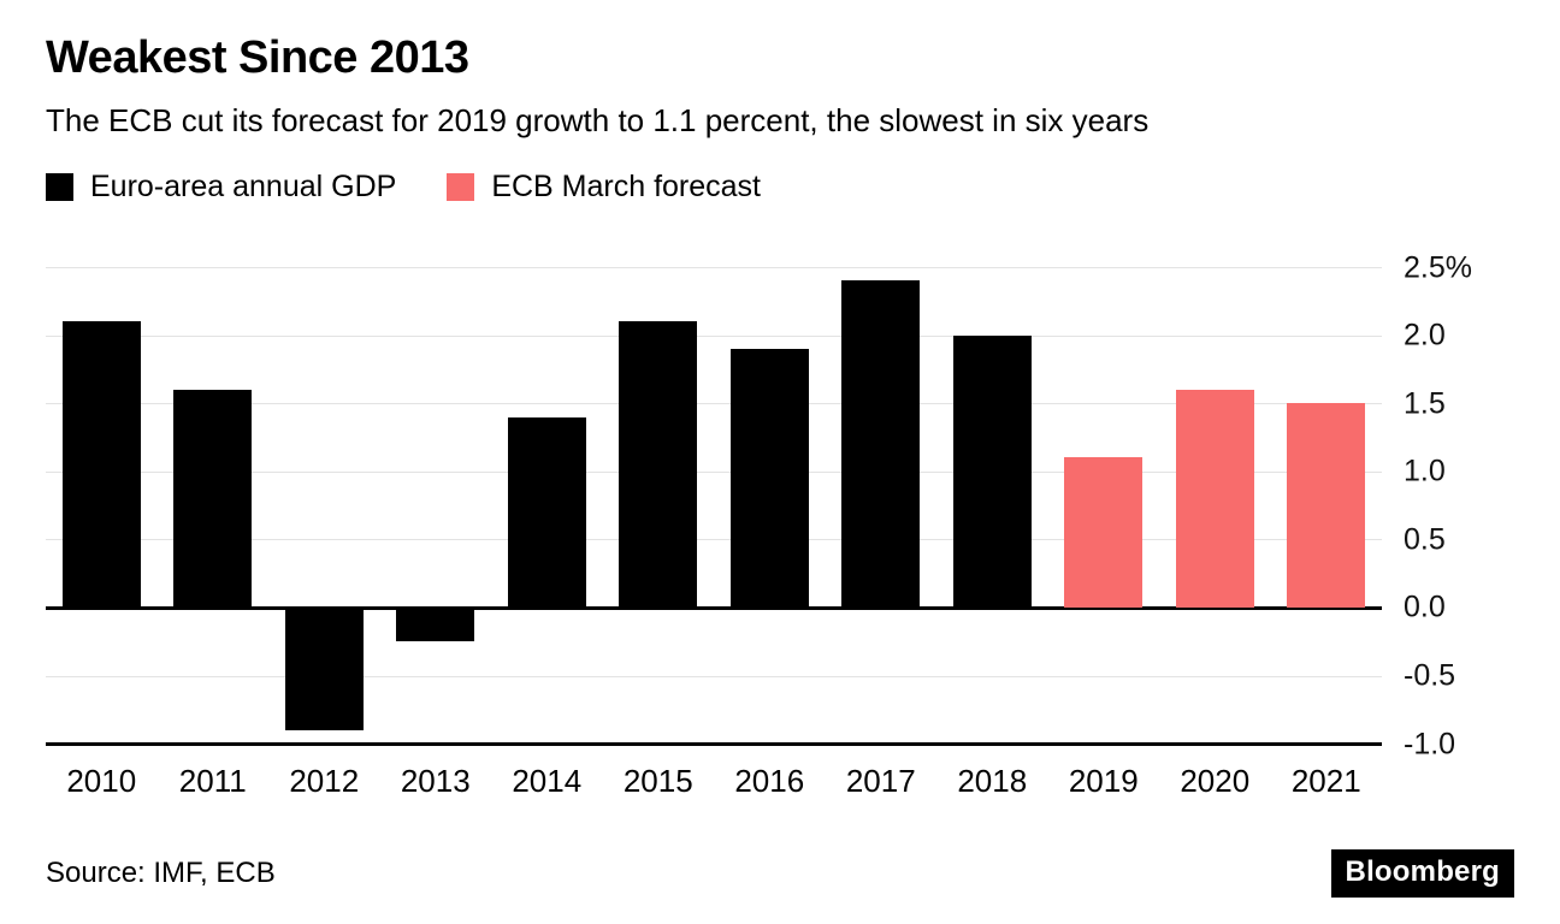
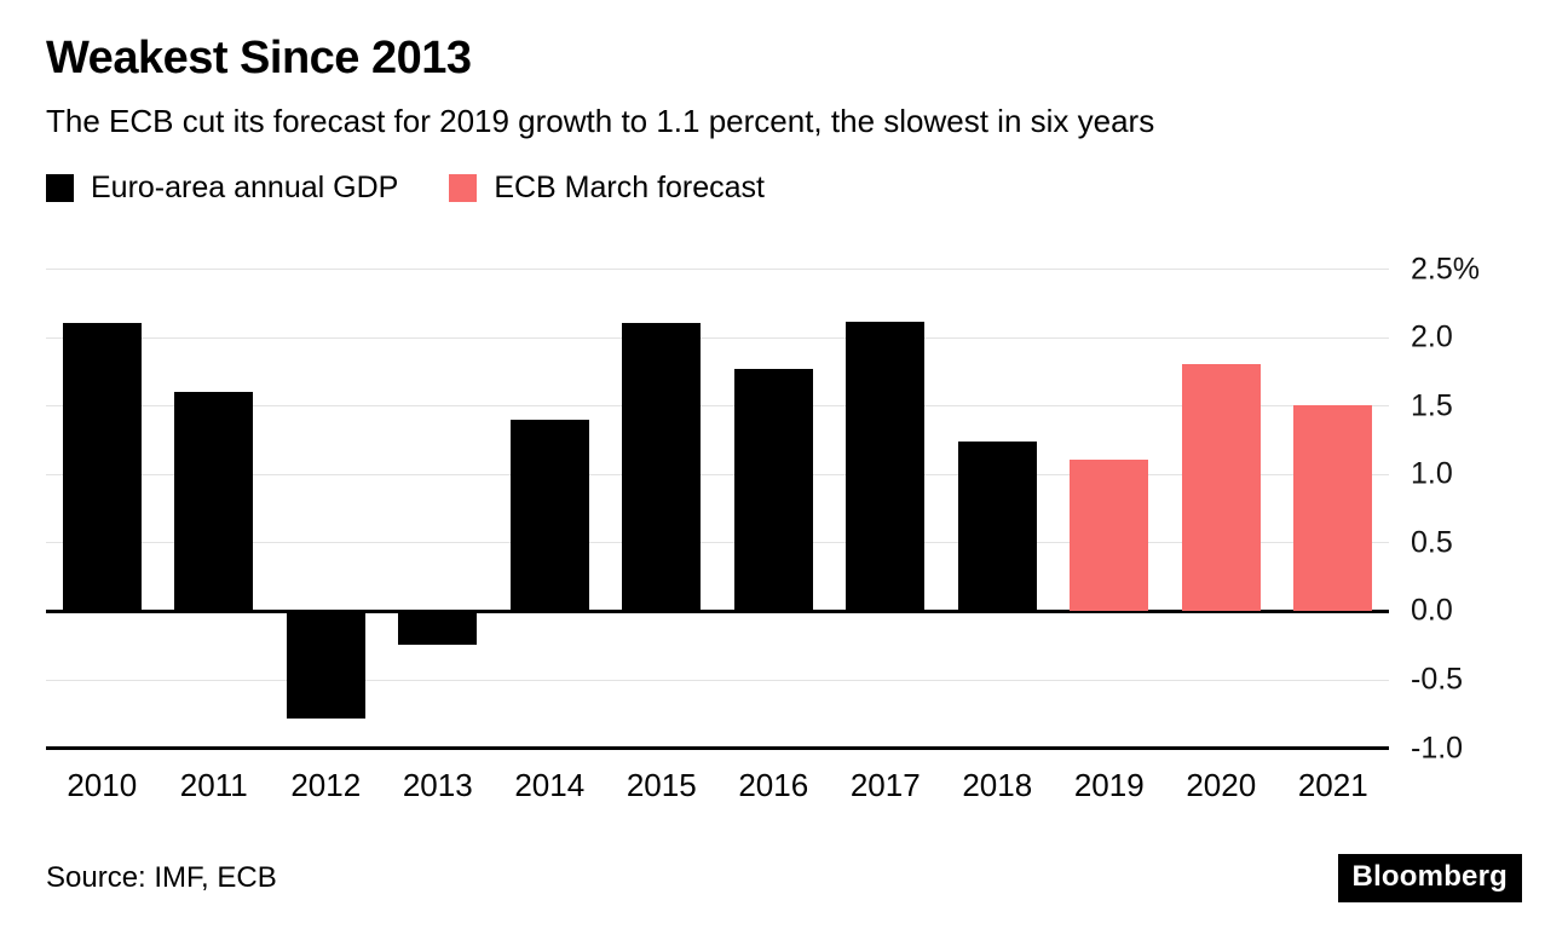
Euro-area annual GDP/2012: -0.90% -> -0.79%
Euro-area annual GDP/2016: 1.90% -> 1.77%
Euro-area annual GDP/2017: 2.40% -> 2.11%
Euro-area annual GDP/2018: 2.00% -> 1.24%
ECB March forecast/2020: 1.6% -> 1.8%
